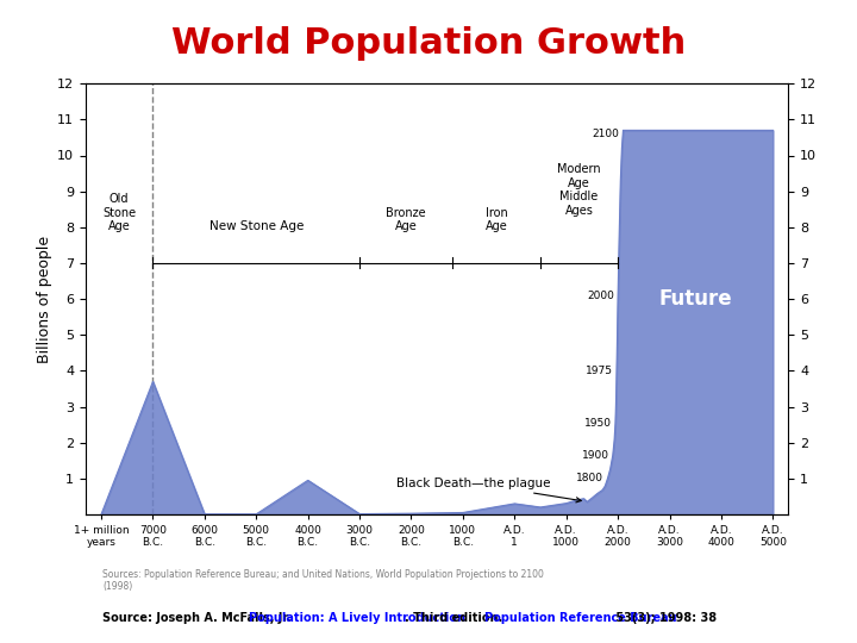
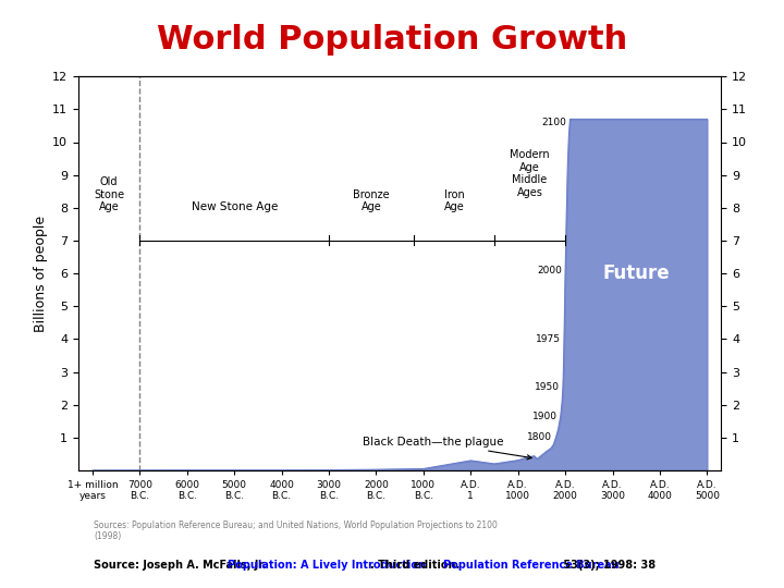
7000 B.C.: 3.70 -> 0.01
4000 B.C.: 0.95 -> 0.01
